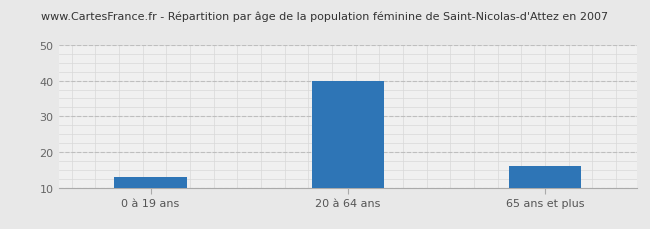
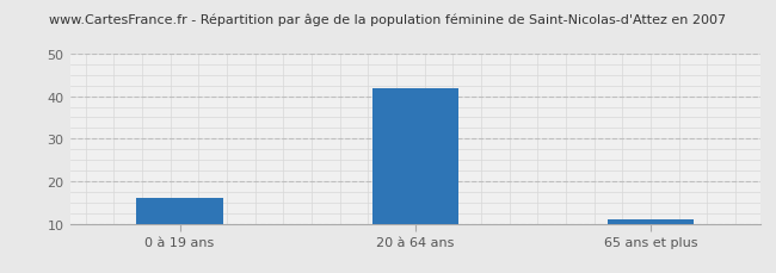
0 à 19 ans: 13 -> 16
20 à 64 ans: 40 -> 42
65 ans et plus: 16 -> 11
